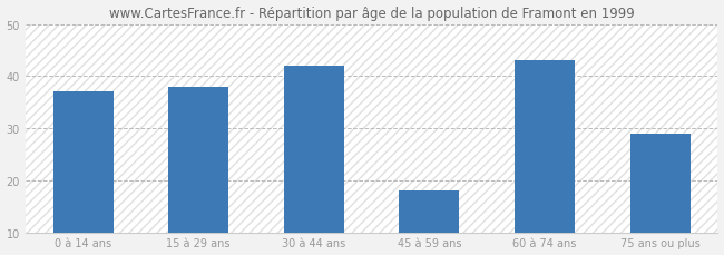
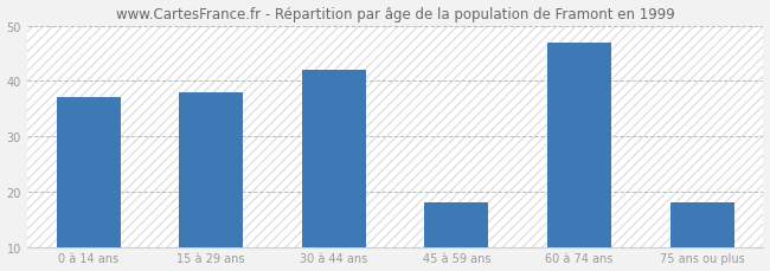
60 à 74 ans: 43 -> 47
75 ans ou plus: 29 -> 18
